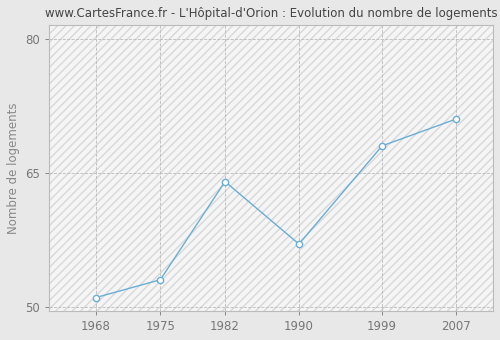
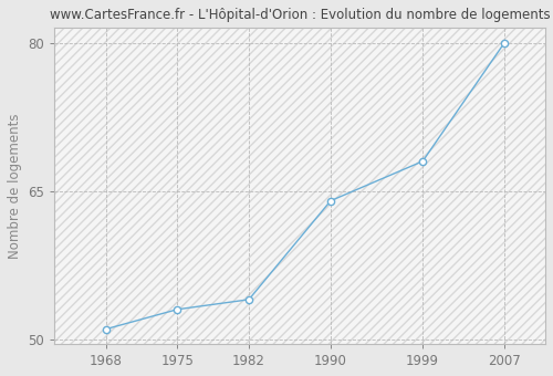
1982: 64 -> 54
1990: 57 -> 64
2007: 71 -> 80
